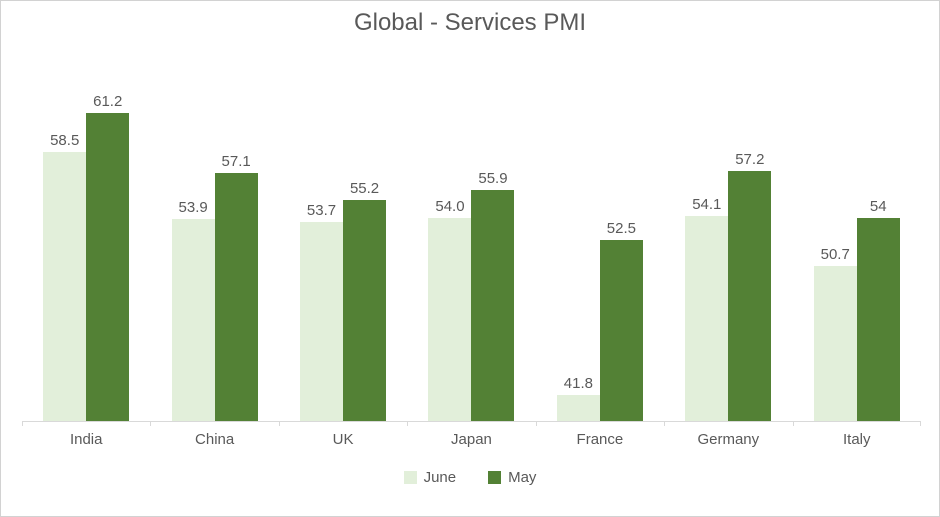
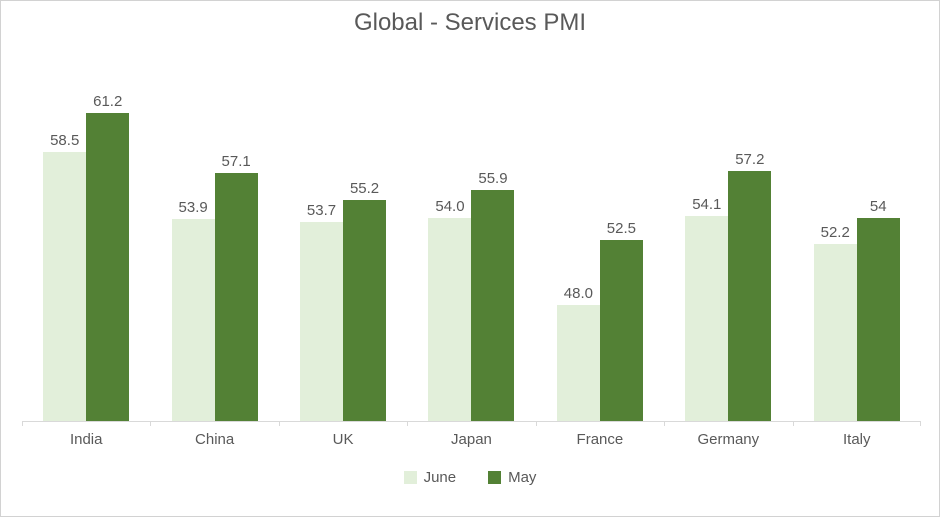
June/France: 41.8 -> 48.0
June/Italy: 50.7 -> 52.2
